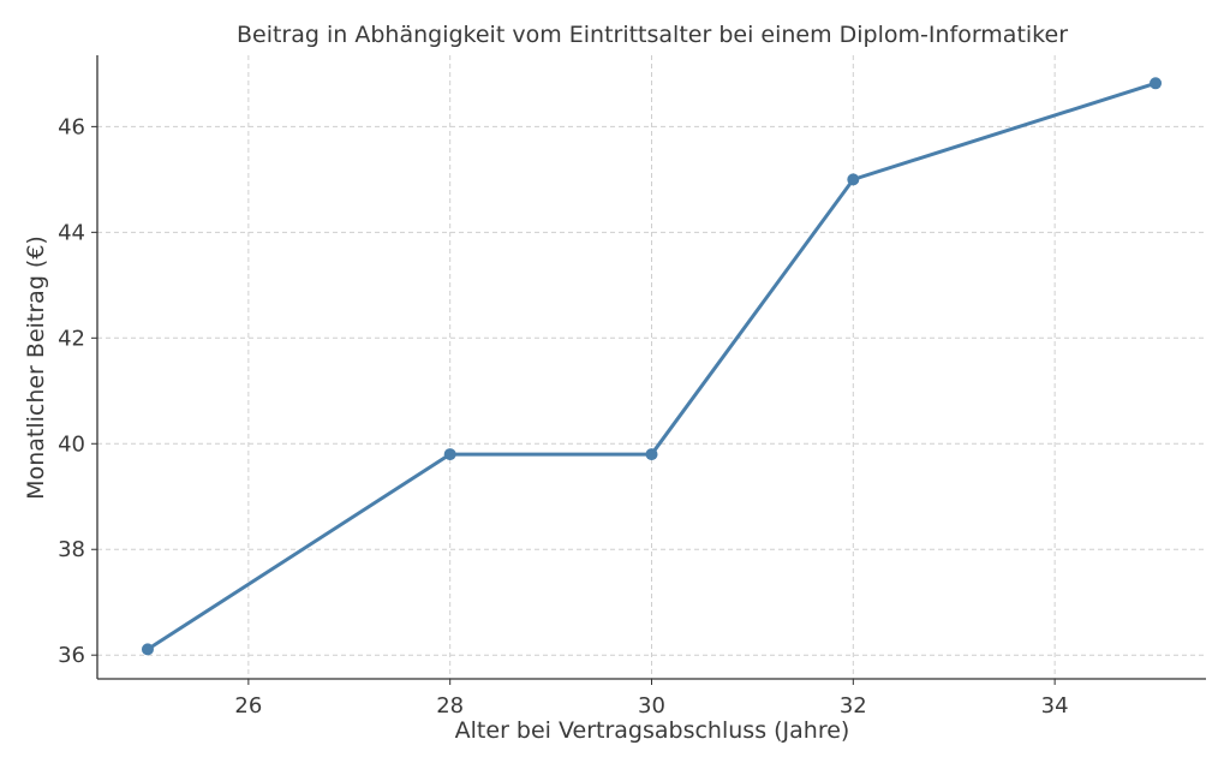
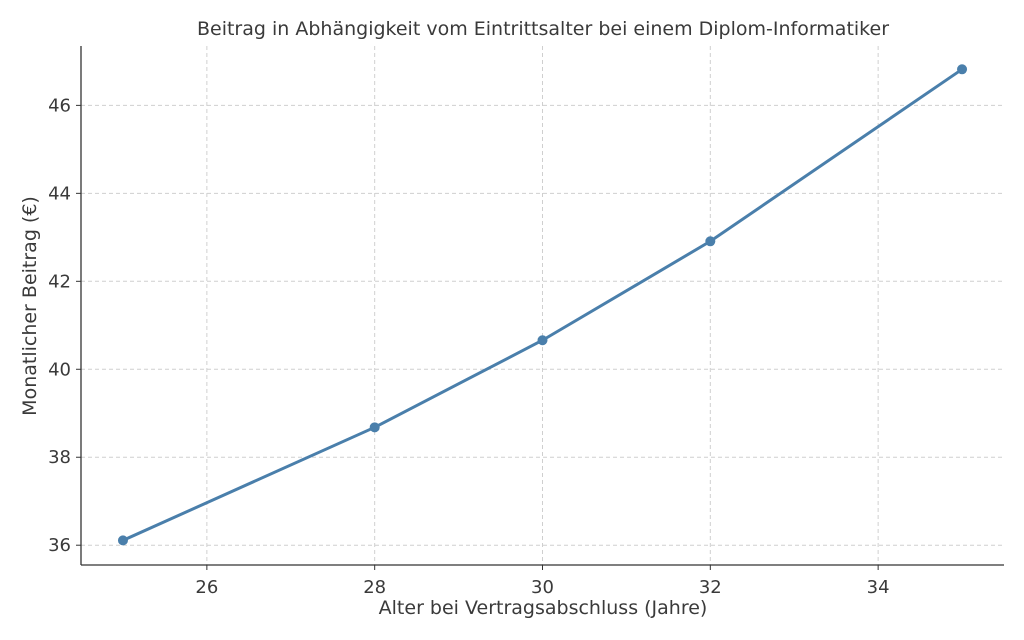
28: 39.8 -> 38.7
30: 39.8 -> 40.7
32: 45.0 -> 42.9
